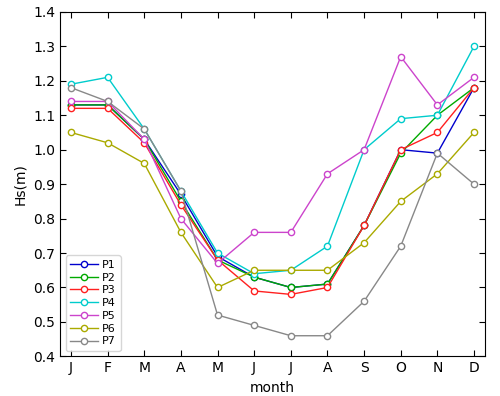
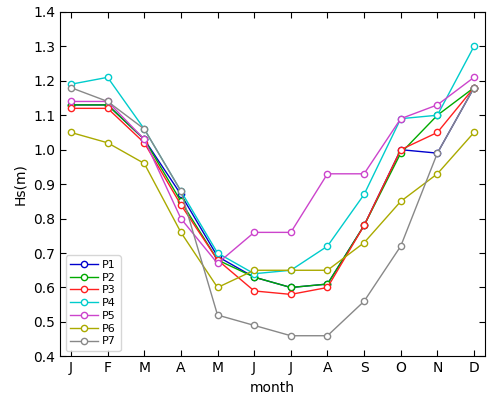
P4/S: 1.00 -> 0.87
P5/S: 1.00 -> 0.93
P5/O: 1.27 -> 1.09
P7/D: 0.90 -> 1.18
